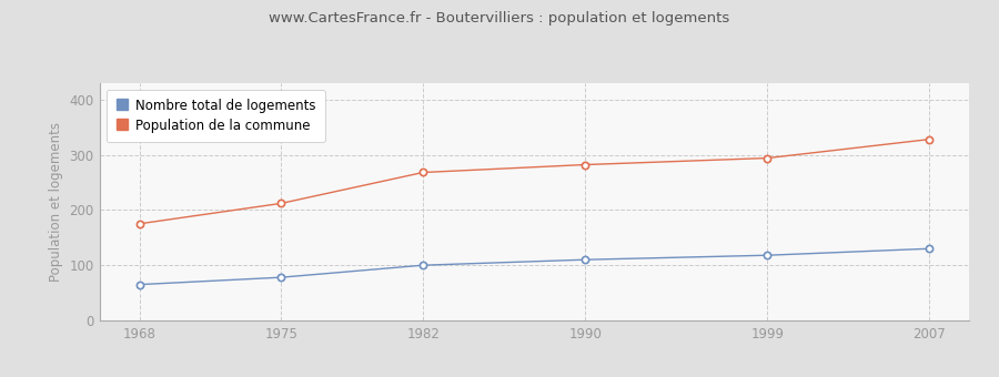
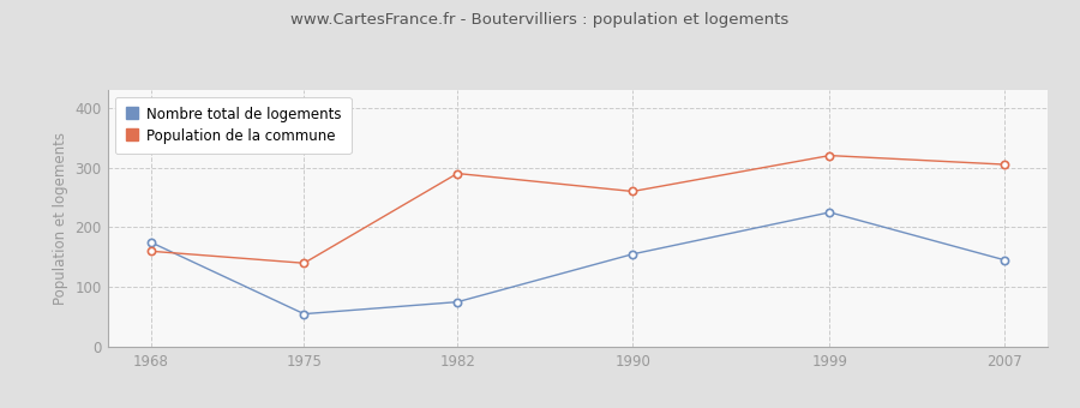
Nombre total de logements/1968: 65 -> 175
Population de la commune/1968: 175 -> 160
Nombre total de logements/1975: 78 -> 55
Population de la commune/1975: 212 -> 140
Nombre total de logements/1982: 100 -> 75
Population de la commune/1982: 268 -> 290
Nombre total de logements/1990: 110 -> 155
Population de la commune/1990: 282 -> 260
Nombre total de logements/1999: 118 -> 225
Population de la commune/1999: 294 -> 320
Nombre total de logements/2007: 130 -> 145
Population de la commune/2007: 328 -> 305
